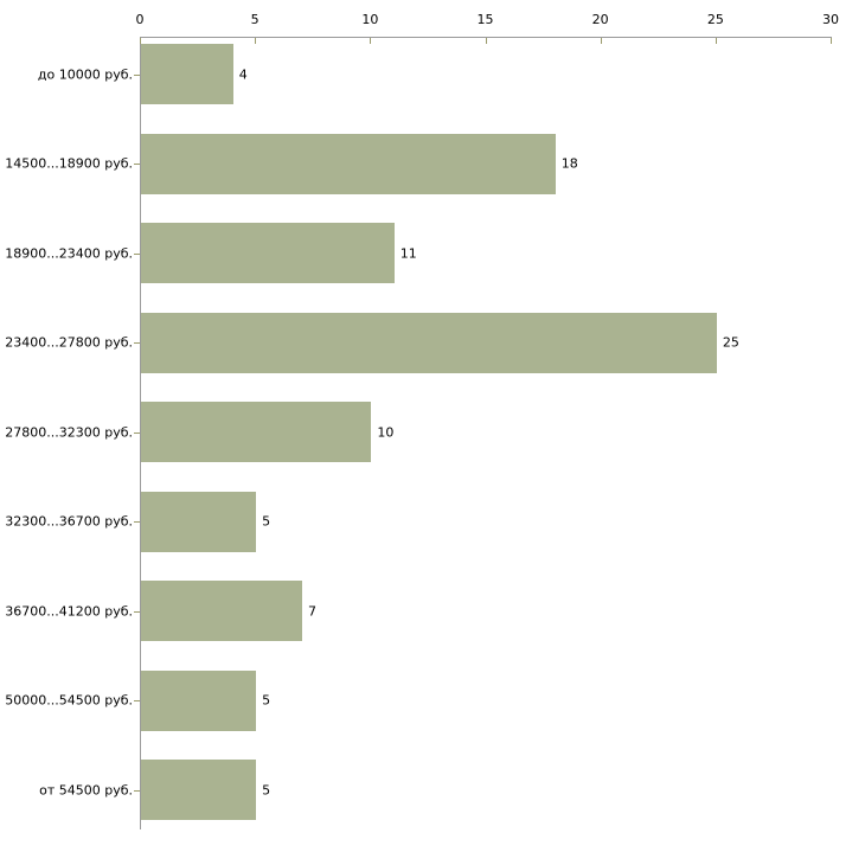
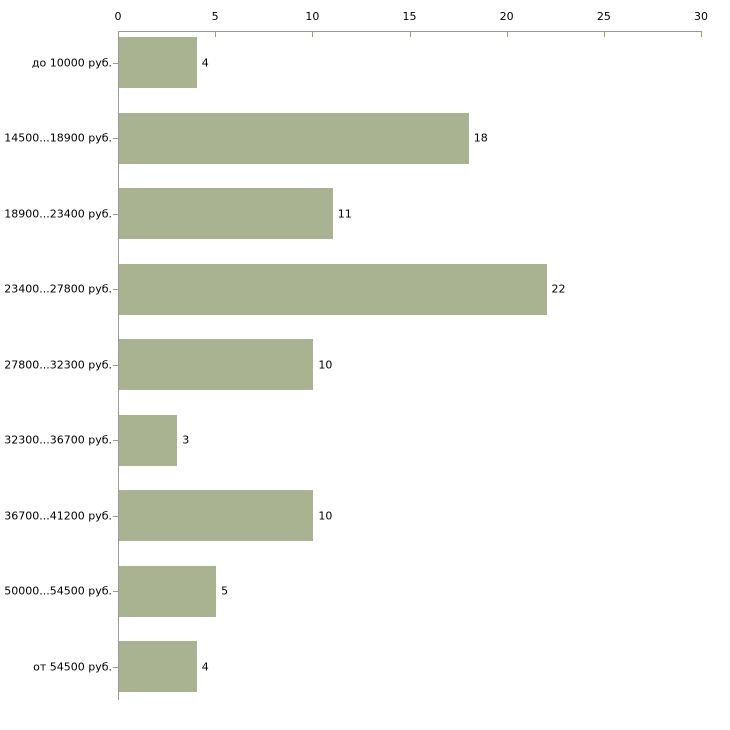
23400...27800 руб.: 25 -> 22
32300...36700 руб.: 5 -> 3
36700...41200 руб.: 7 -> 10
от 54500 руб.: 5 -> 4
